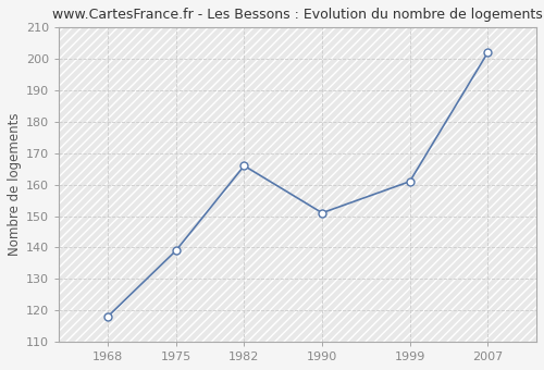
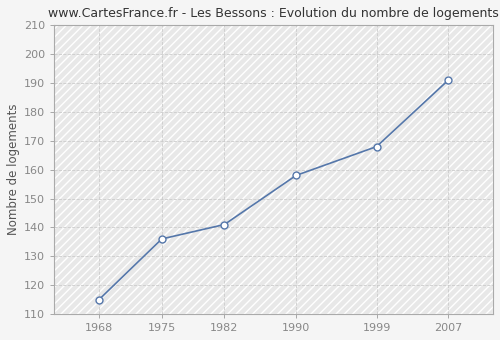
1968: 118 -> 115
1975: 139 -> 136
1982: 166 -> 141
1990: 151 -> 158
1999: 161 -> 168
2007: 202 -> 191
